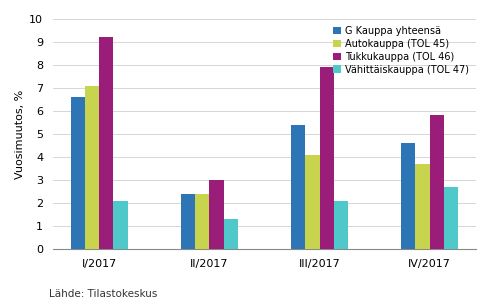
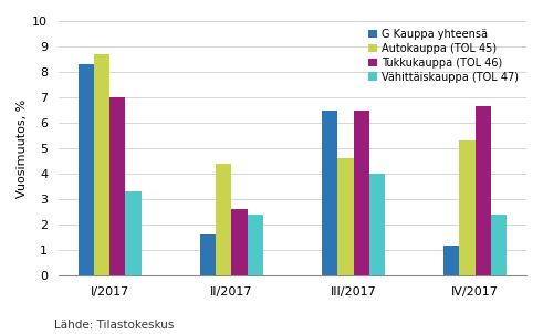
G Kauppa yhteensä/I/2017: 6.6 -> 8.3
Autokauppa (TOL 45)/I/2017: 7.1 -> 8.7
Tukkukauppa (TOL 46)/I/2017: 9.20 -> 7.00
Vähittäiskauppa (TOL 47)/I/2017: 2.1 -> 3.3
G Kauppa yhteensä/II/2017: 2.4 -> 1.6
Autokauppa (TOL 45)/II/2017: 2.4 -> 4.4
Tukkukauppa (TOL 46)/II/2017: 3.00 -> 2.60
Vähittäiskauppa (TOL 47)/II/2017: 1.3 -> 2.4
G Kauppa yhteensä/III/2017: 5.4 -> 6.5
Autokauppa (TOL 45)/III/2017: 4.1 -> 4.6
Tukkukauppa (TOL 46)/III/2017: 7.90 -> 6.50
Vähittäiskauppa (TOL 47)/III/2017: 2.1 -> 4.0
G Kauppa yhteensä/IV/2017: 4.6 -> 1.2
Autokauppa (TOL 45)/IV/2017: 3.7 -> 5.3
Tukkukauppa (TOL 46)/IV/2017: 5.85 -> 6.65
Vähittäiskauppa (TOL 47)/IV/2017: 2.7 -> 2.4
